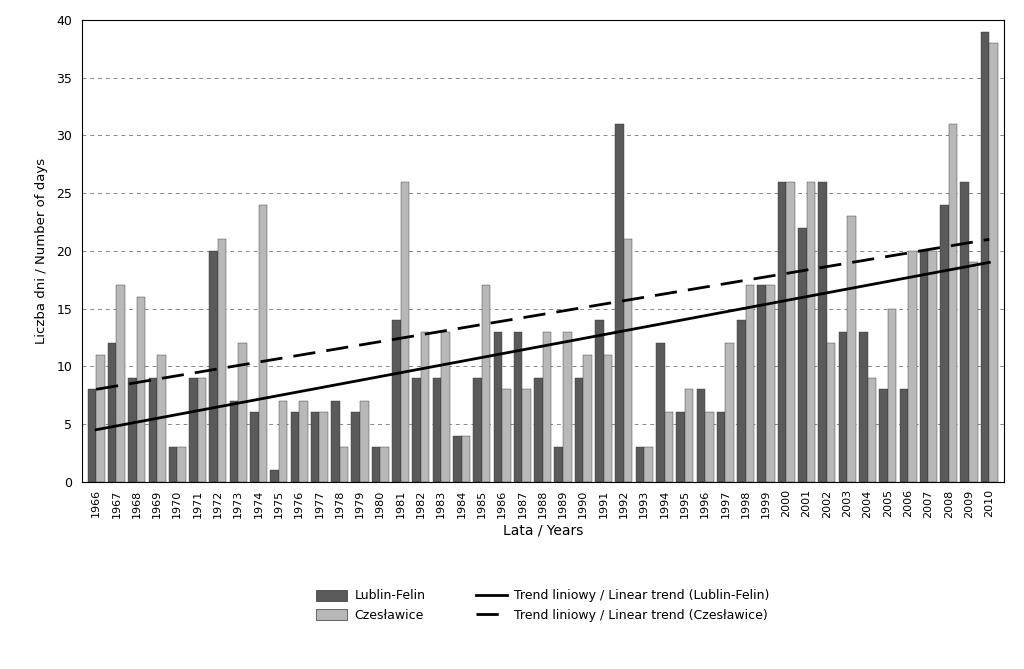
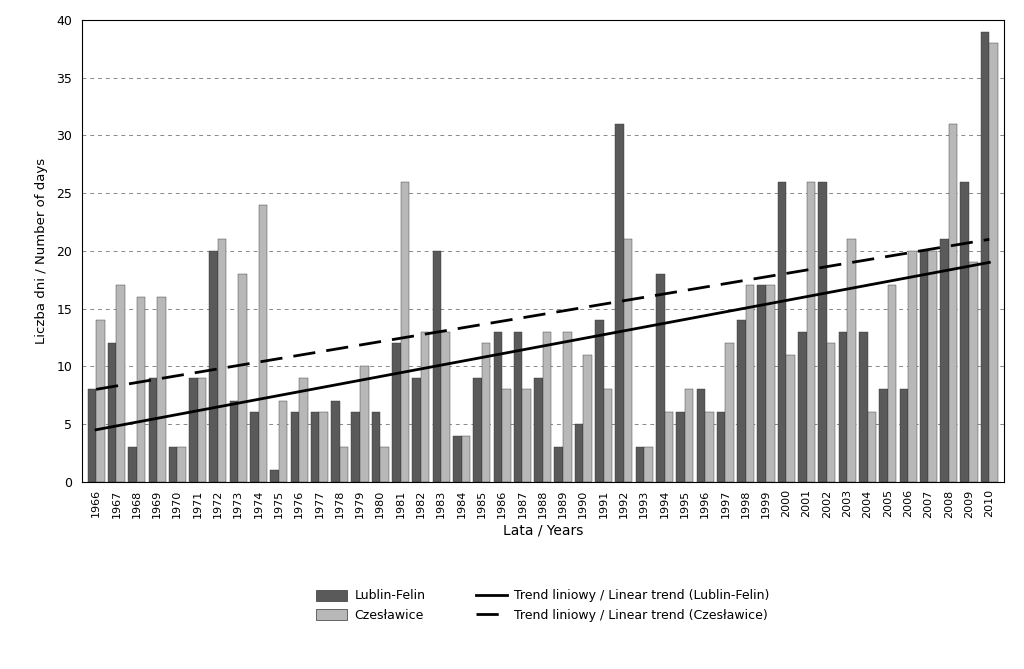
Czesławice/1966: 11 -> 14
Lublin-Felin/1968: 9 -> 3
Czesławice/1969: 11 -> 16
Czesławice/1973: 12 -> 18
Czesławice/1976: 7 -> 9
Czesławice/1979: 7 -> 10
Lublin-Felin/1980: 3 -> 6
Lublin-Felin/1981: 14 -> 12
Lublin-Felin/1983: 9 -> 20
Czesławice/1985: 17 -> 12
Lublin-Felin/1990: 9 -> 5
Czesławice/1991: 11 -> 8
Lublin-Felin/1994: 12 -> 18
Czesławice/2000: 26 -> 11
Lublin-Felin/2001: 22 -> 13
Czesławice/2003: 23 -> 21
Czesławice/2004: 9 -> 6
Czesławice/2005: 15 -> 17
Lublin-Felin/2008: 24 -> 21
